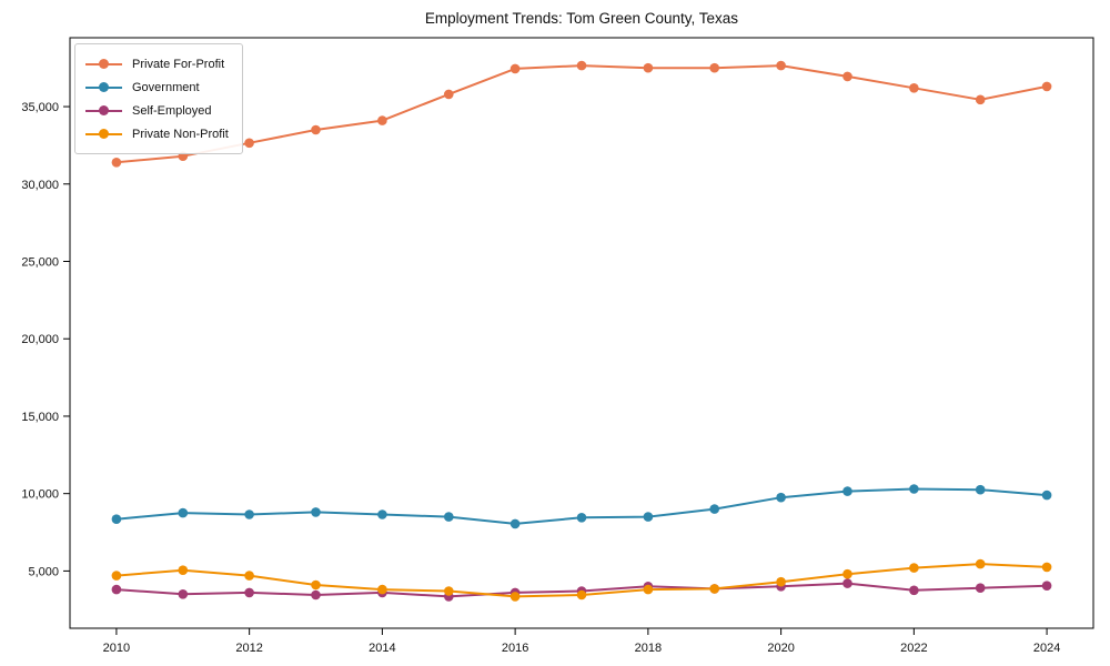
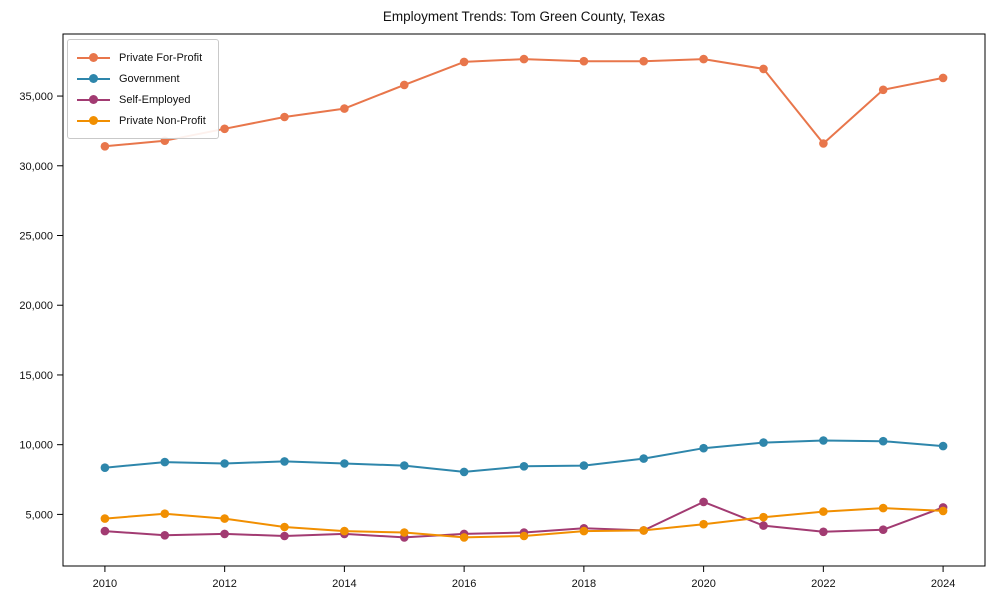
Self-Employed/2020: 4000 -> 5900
Private For-Profit/2022: 36200 -> 31600
Self-Employed/2024: 4000 -> 5500
